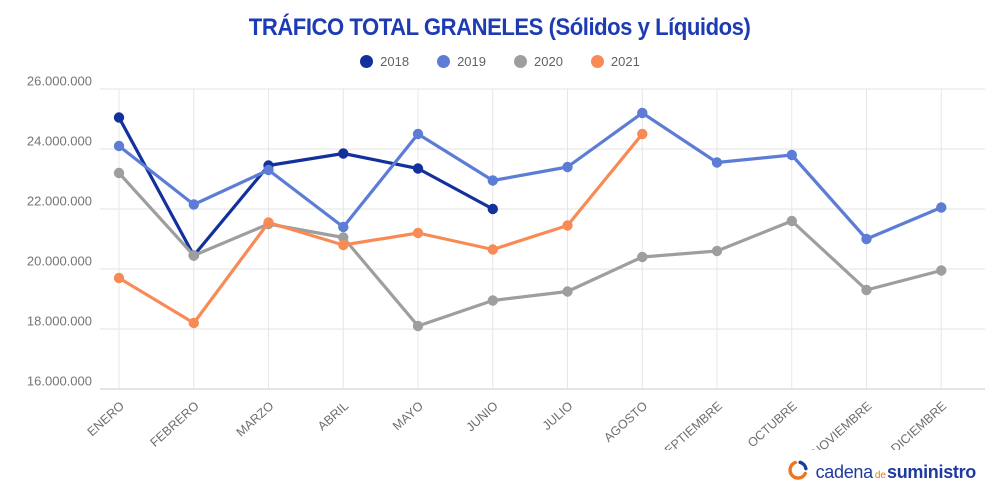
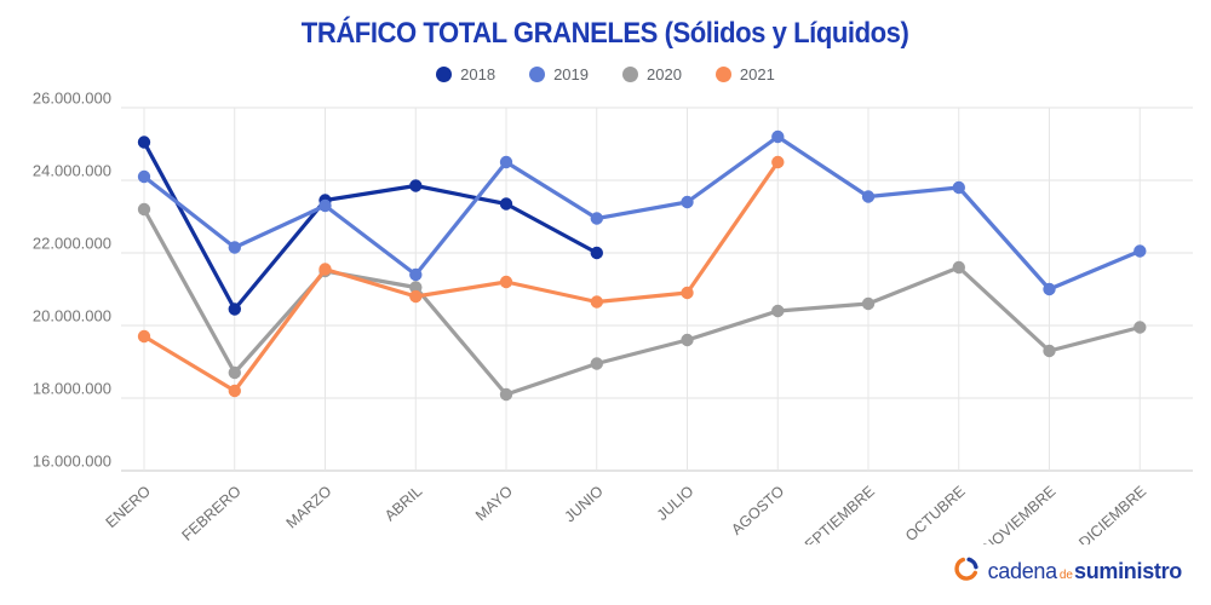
2020/FEBRERO: 20400000 -> 18700000
2020/JULIO: 19200000 -> 19600000
2021/JULIO: 21400000 -> 20900000
